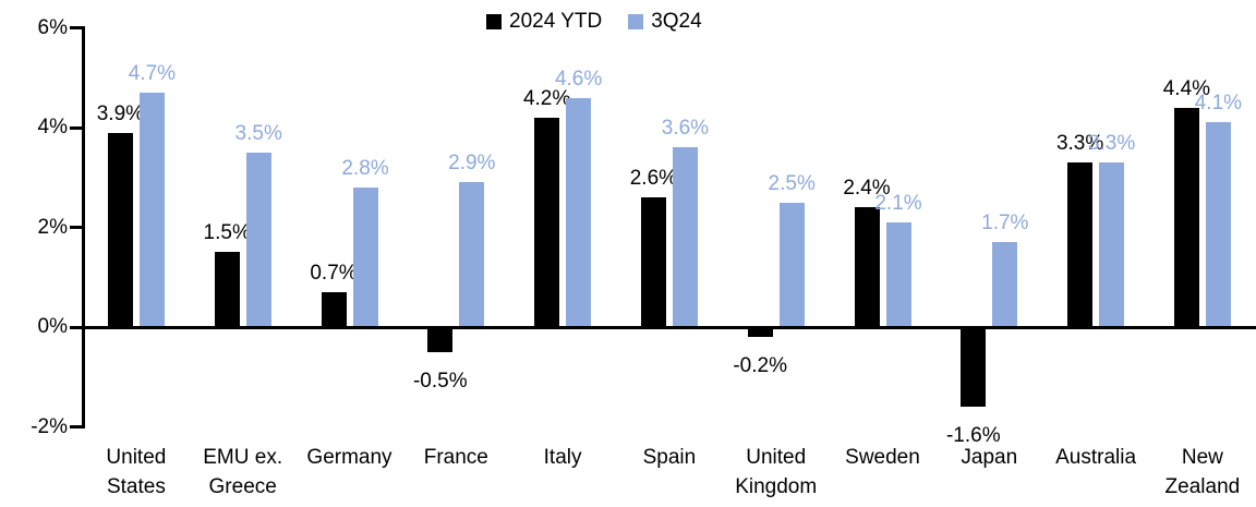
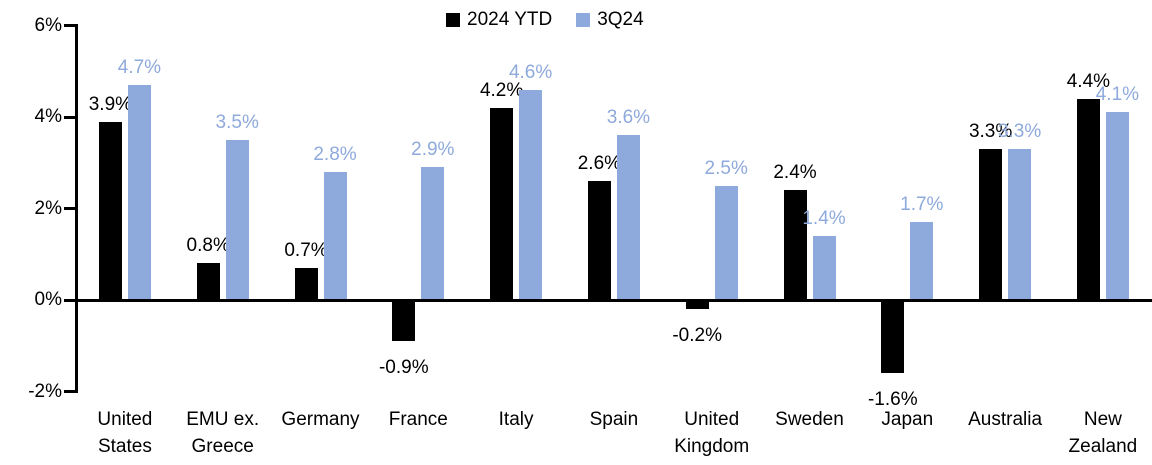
2024 YTD/EMU ex. Greece: 1.5% -> 0.8%
2024 YTD/France: -0.5% -> -0.9%
3Q24/Sweden: 2.1% -> 1.4%
